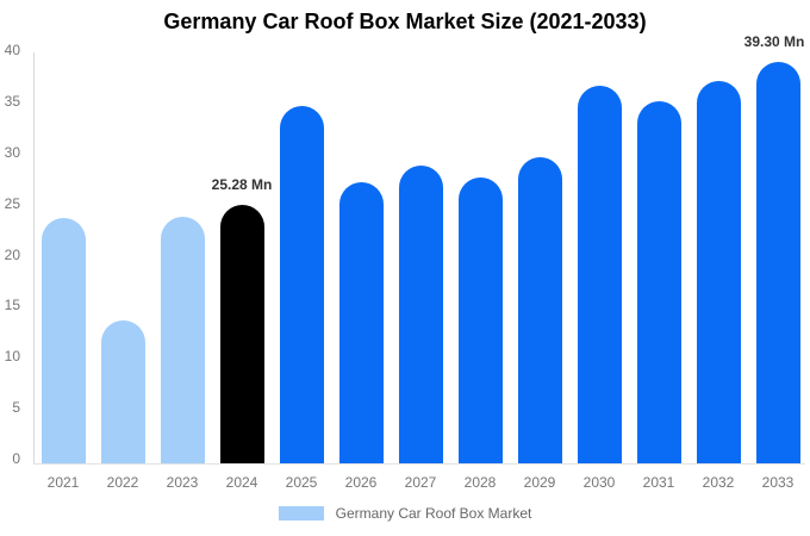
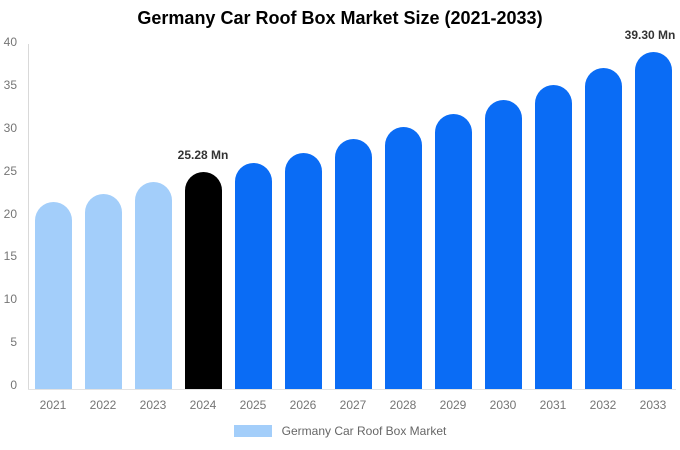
2021: 24 -> 22
2022: 14 -> 23
2025: 35 -> 26
2028: 28 -> 31
2029: 30 -> 32
2030: 37 -> 34
